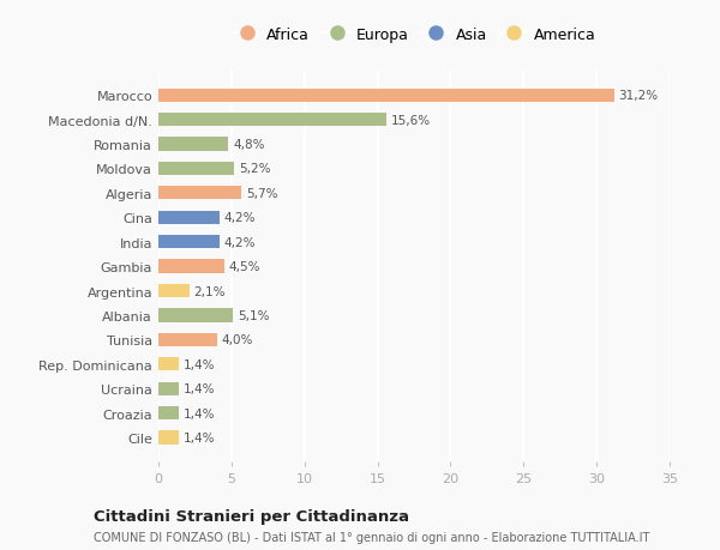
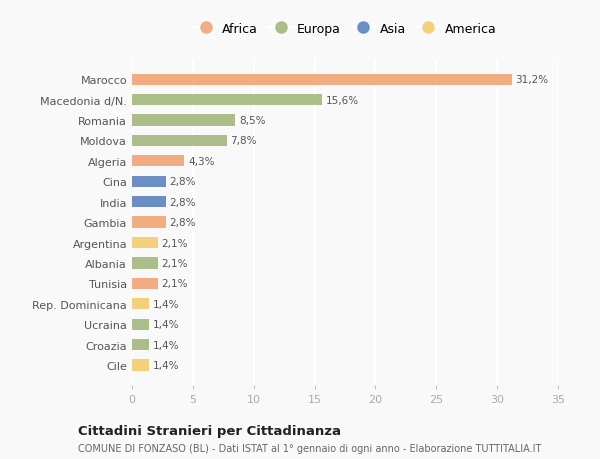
Romania: 4,8% -> 8,5%
Moldova: 5,2% -> 7,8%
Algeria: 5,7% -> 4,3%
Cina: 4,2% -> 2,8%
India: 4,2% -> 2,8%
Gambia: 4,5% -> 2,8%
Albania: 5,1% -> 2,1%
Tunisia: 4,0% -> 2,1%
